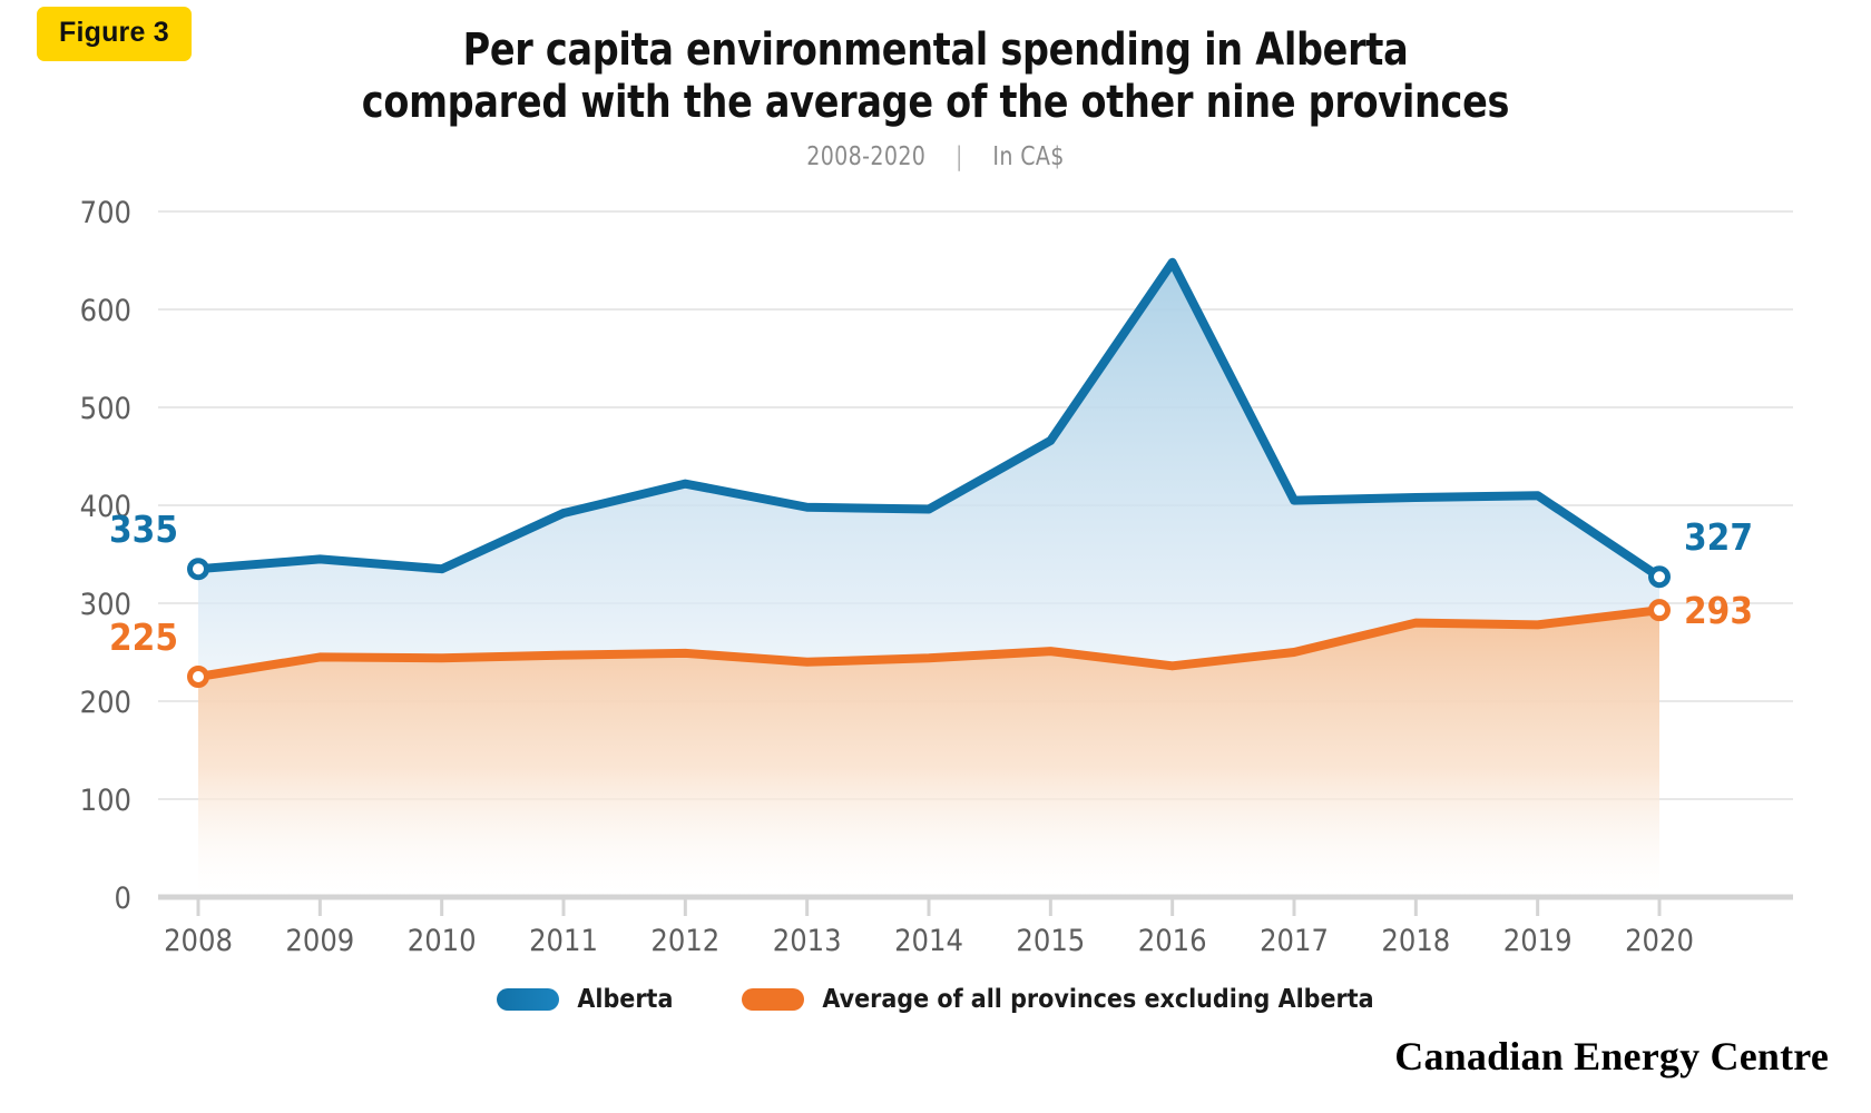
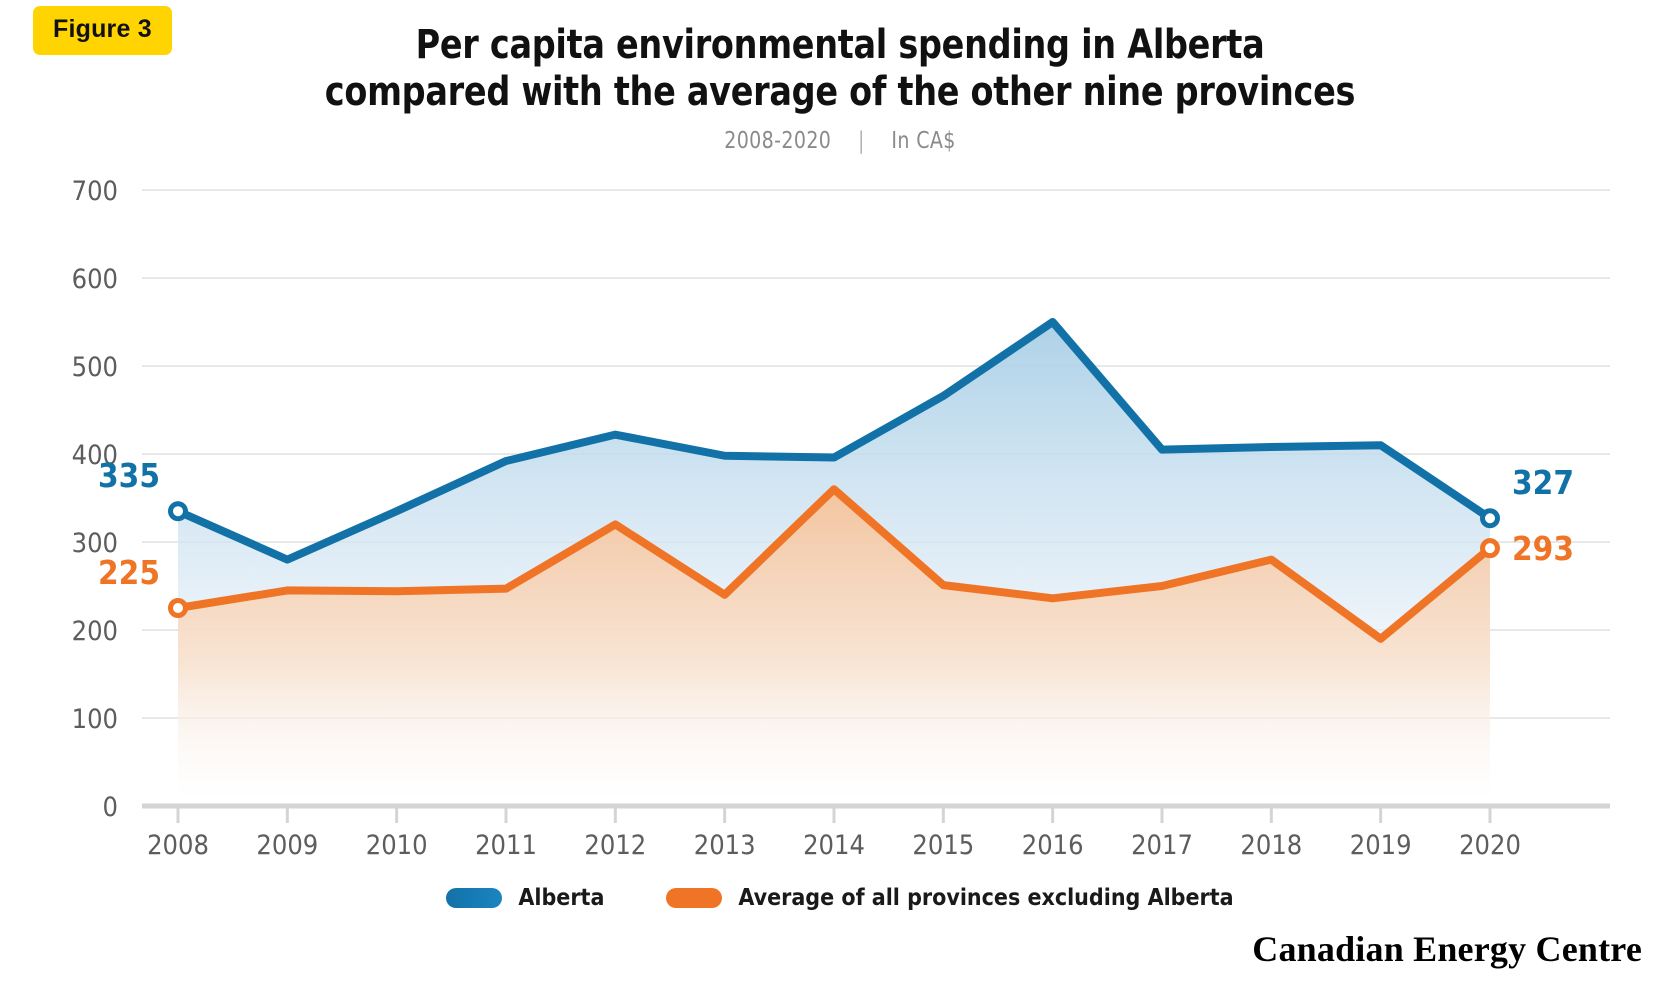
Alberta/2009: 340 -> 280
Average of all provinces excluding Alberta/2012: 250 -> 320
Average of all provinces excluding Alberta/2014: 240 -> 360
Alberta/2016: 650 -> 550
Average of all provinces excluding Alberta/2019: 280 -> 190
